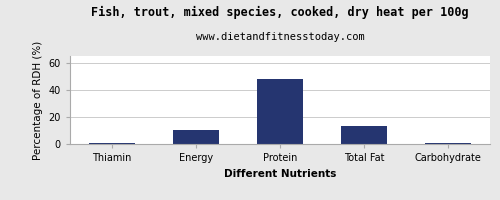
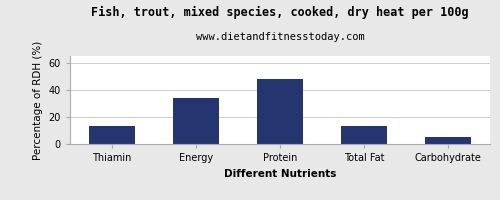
Thiamin: 0 -> 13
Energy: 10 -> 34
Carbohydrate: 1 -> 5
